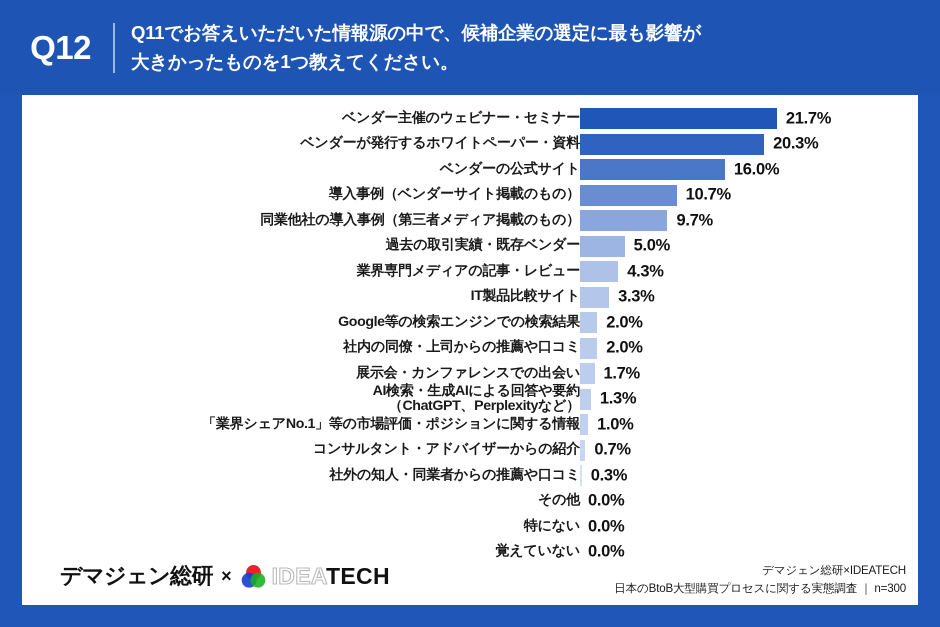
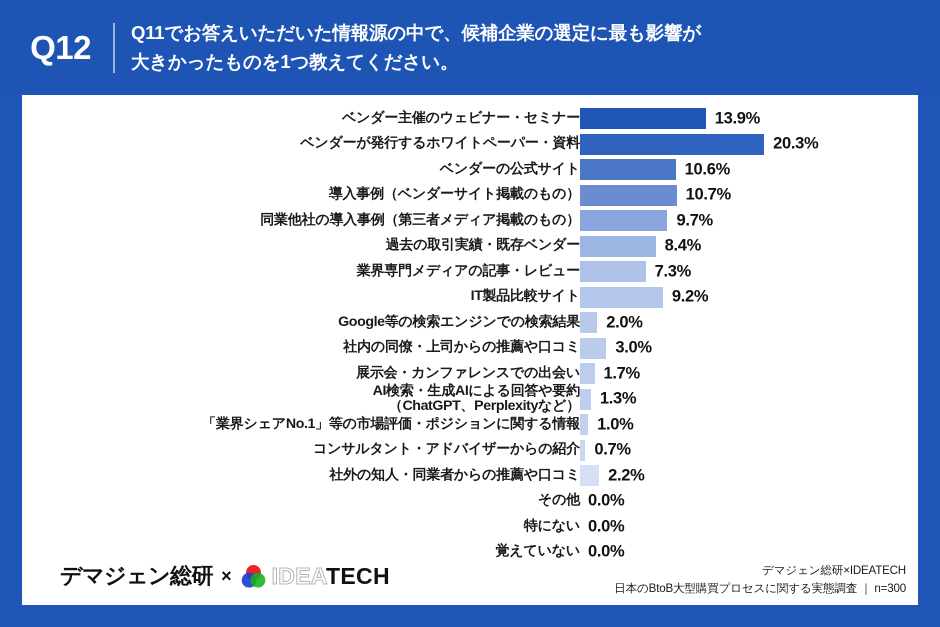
ベンダー主催のウェビナー・セミナー: 21.7% -> 13.9%
ベンダーの公式サイト: 16.0% -> 10.6%
過去の取引実績・既存ベンダー: 5.0% -> 8.4%
業界専門メディアの記事・レビュー: 4.3% -> 7.3%
IT製品比較サイト: 3.3% -> 9.2%
社内の同僚・上司からの推薦や口コミ: 2.0% -> 3.0%
社外の知人・同業者からの推薦や口コミ: 0.3% -> 2.2%
